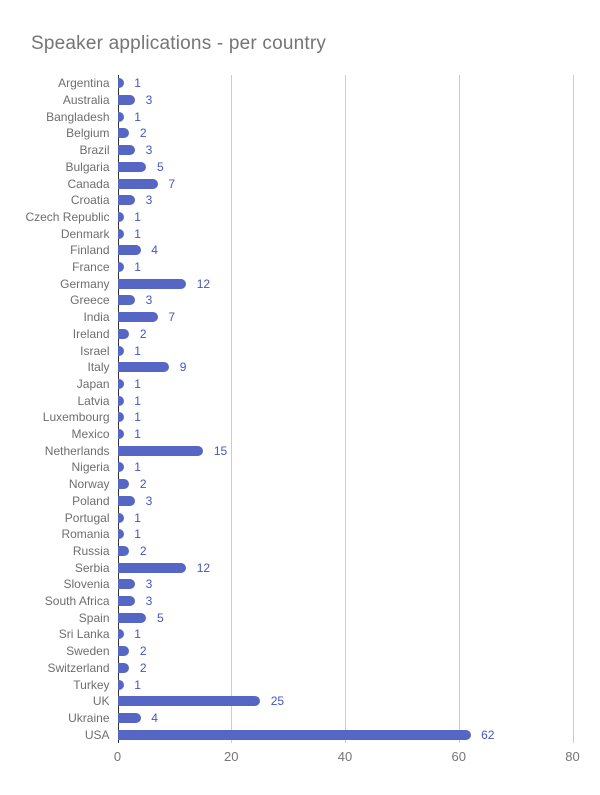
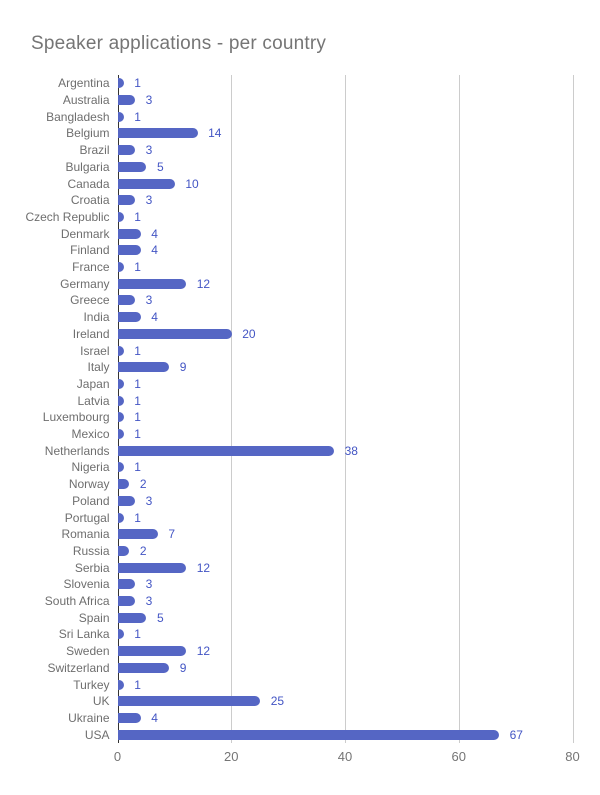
Belgium: 2 -> 14
Canada: 7 -> 10
Denmark: 1 -> 4
India: 7 -> 4
Ireland: 2 -> 20
Netherlands: 15 -> 38
Romania: 1 -> 7
Sweden: 2 -> 12
Switzerland: 2 -> 9
USA: 62 -> 67
